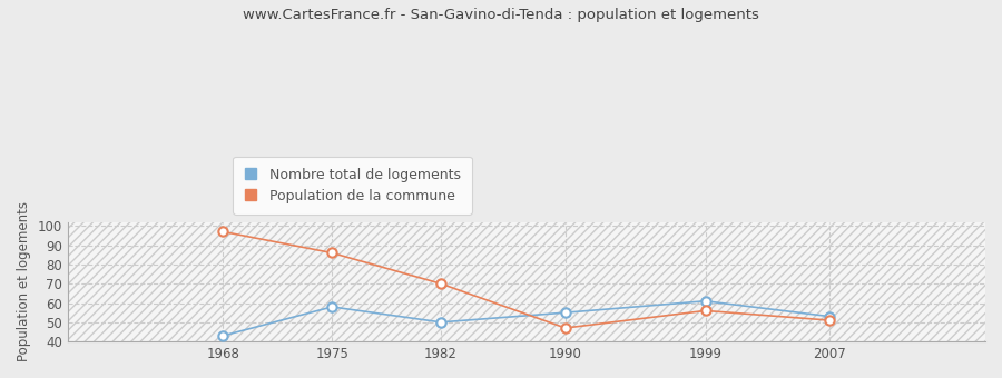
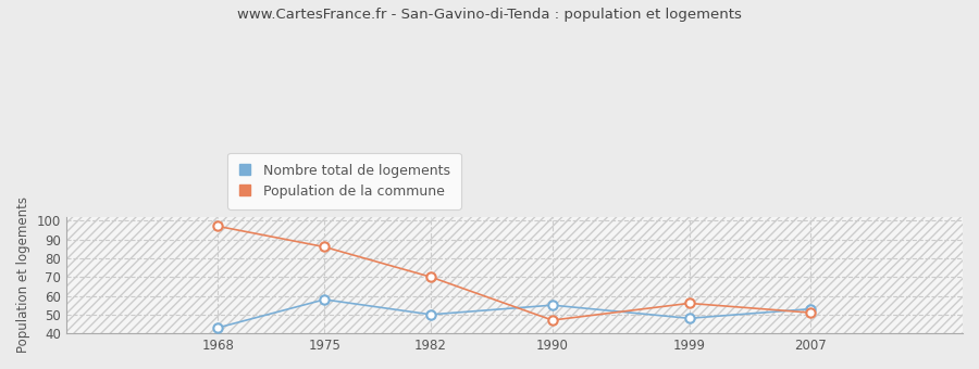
Nombre total de logements/1999: 61 -> 48
